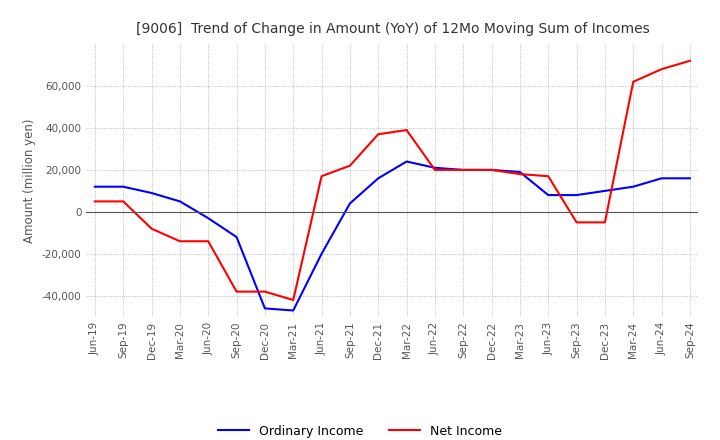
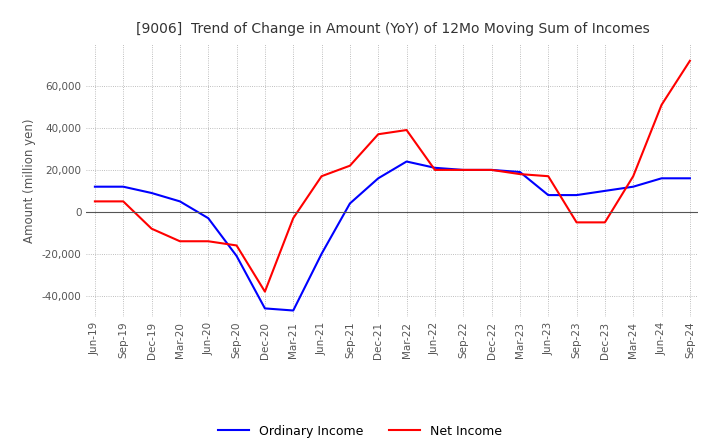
Ordinary Income/Sep-20: -12,000 -> -21,000
Net Income/Sep-20: -38,000 -> -16,000
Net Income/Mar-21: -42,000 -> -3,000
Net Income/Mar-24: 62,000 -> 17,000
Net Income/Jun-24: 68,000 -> 51,000
